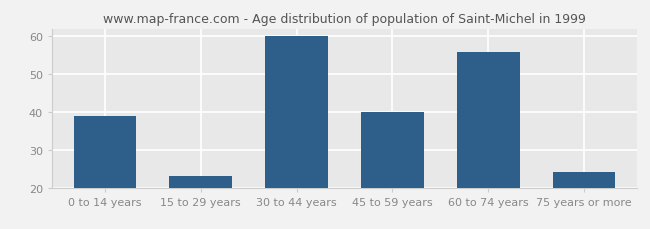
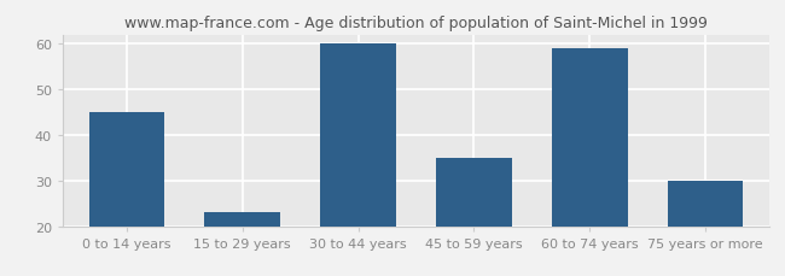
0 to 14 years: 39 -> 45
45 to 59 years: 40 -> 35
60 to 74 years: 56 -> 59
75 years or more: 24 -> 30
